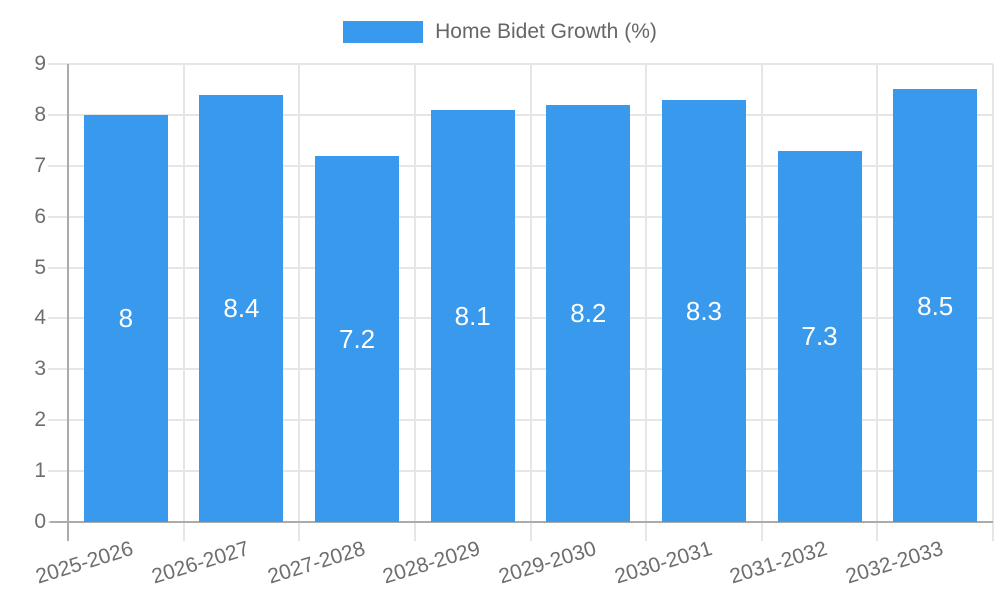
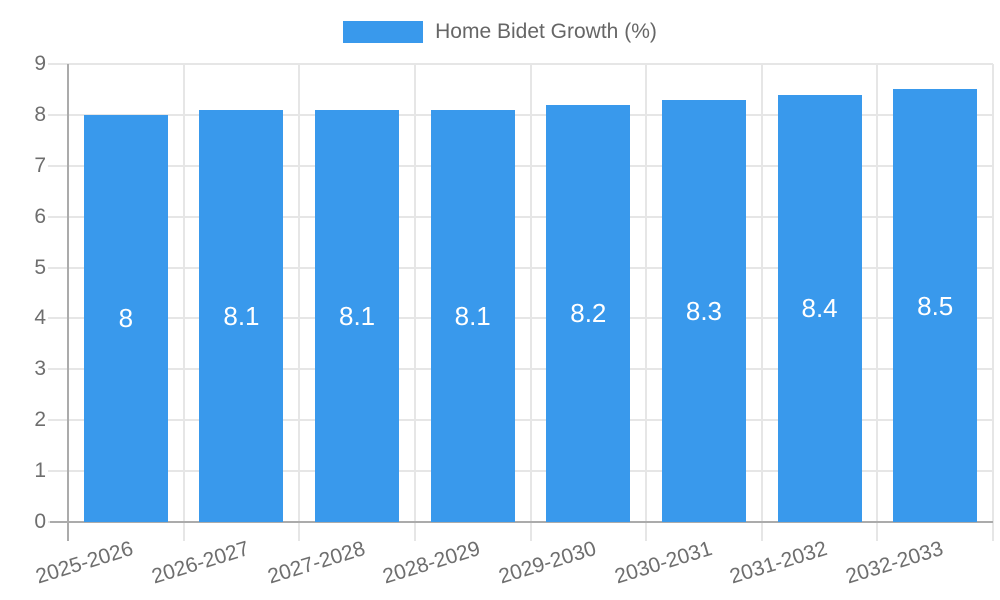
2026-2027: 8.4 -> 8.1
2027-2028: 7.2 -> 8.1
2031-2032: 7.3 -> 8.4
